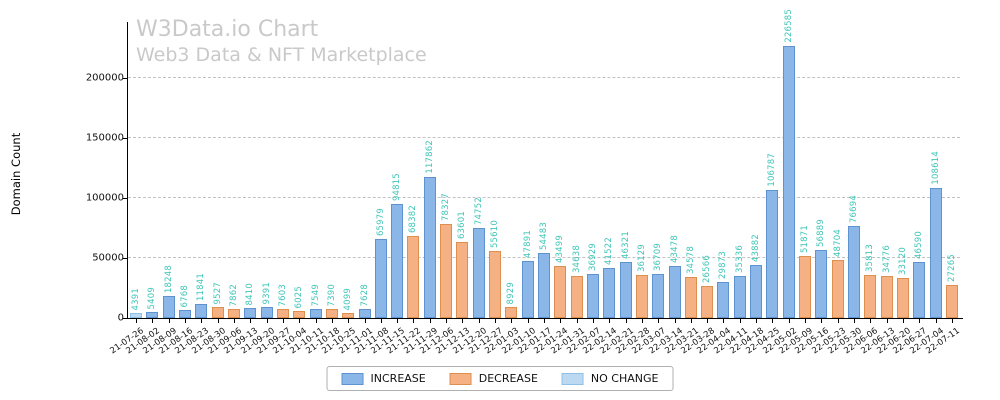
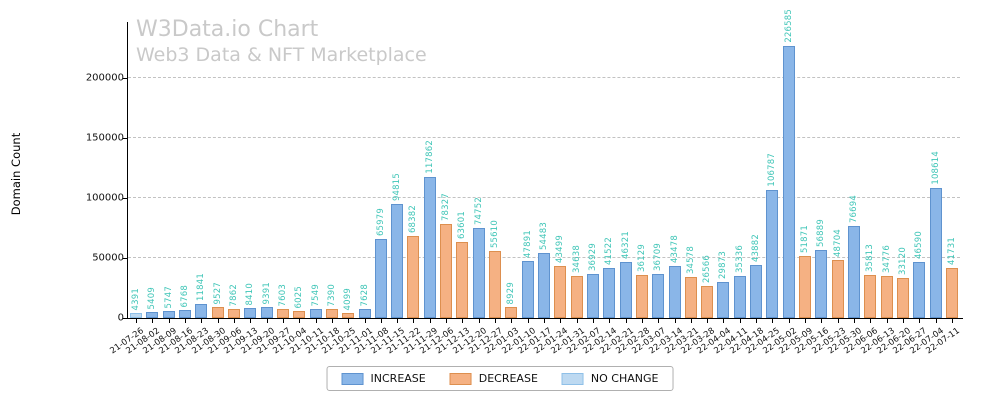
21-08-09: 18248 -> 5747
22-07-11: 27265 -> 41731
